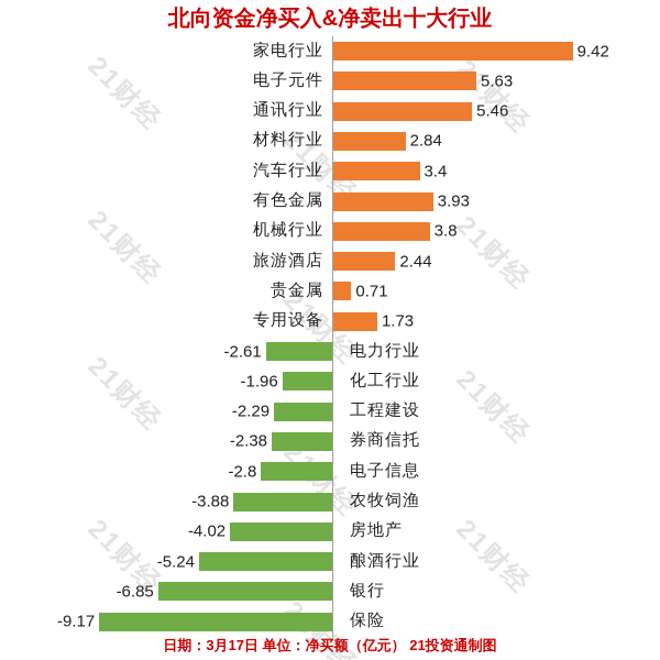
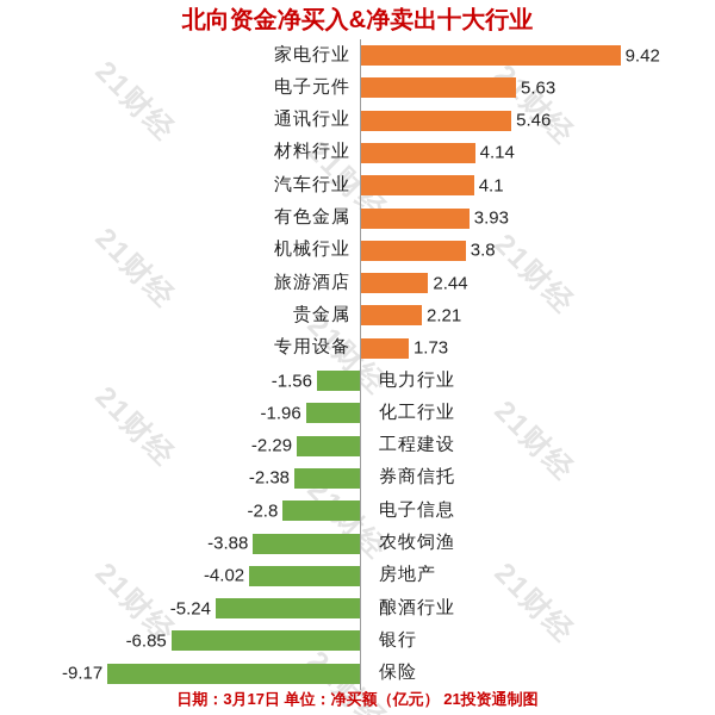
材料行业: 2.84 -> 4.14
汽车行业: 3.4 -> 4.1
贵金属: 0.71 -> 2.21
电力行业: -2.61 -> -1.56
